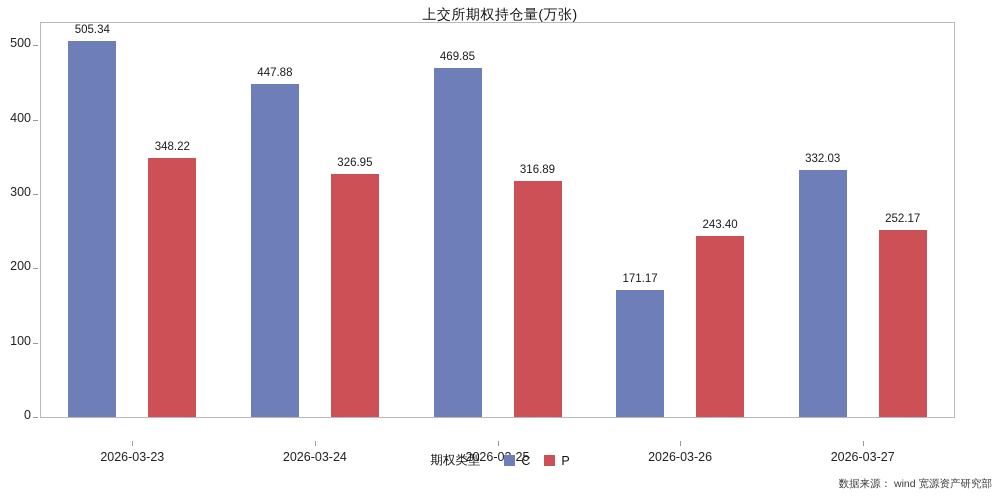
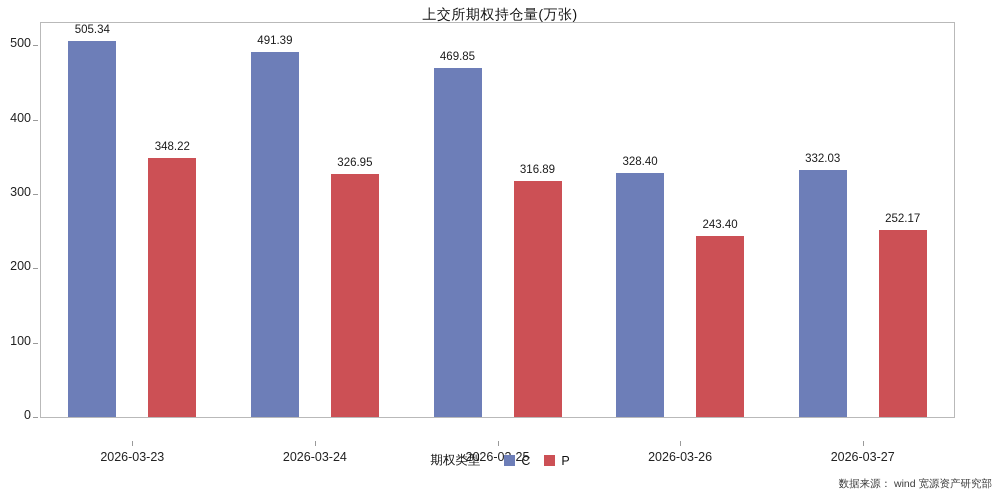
C/2026-03-24: 447.88 -> 491.39
C/2026-03-26: 171.17 -> 328.40
